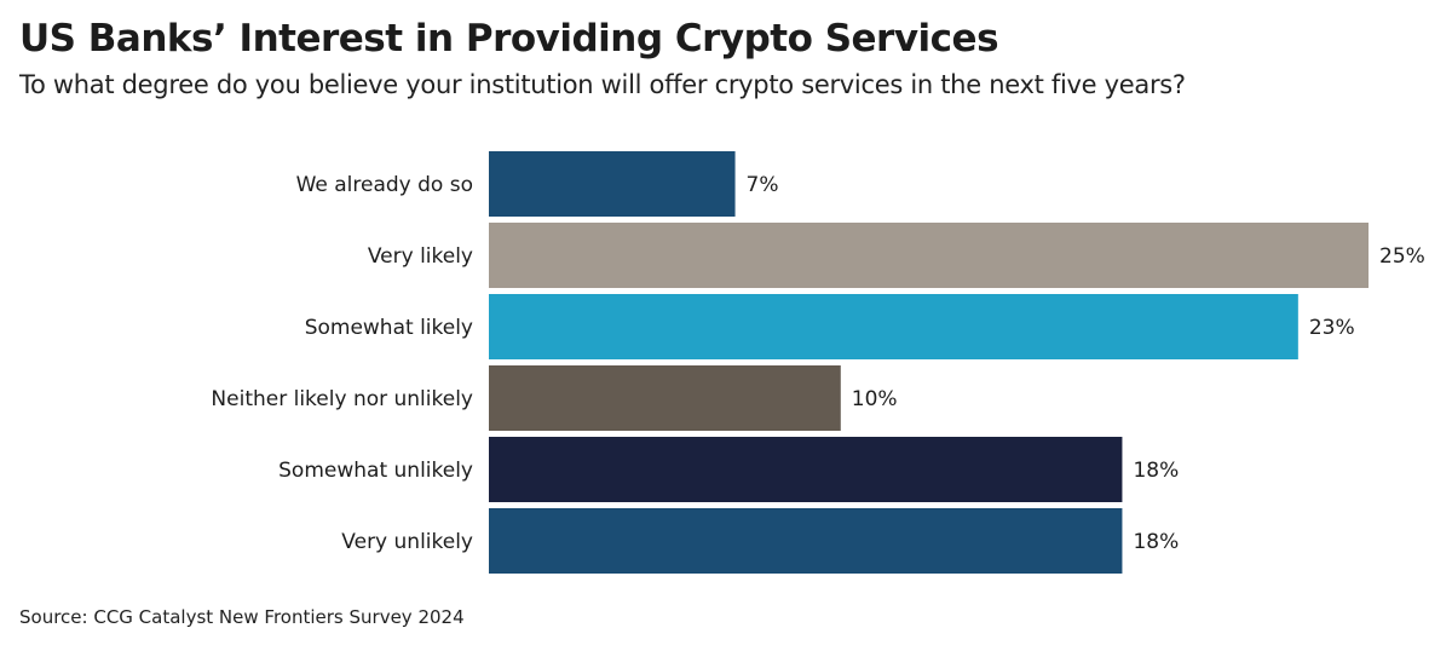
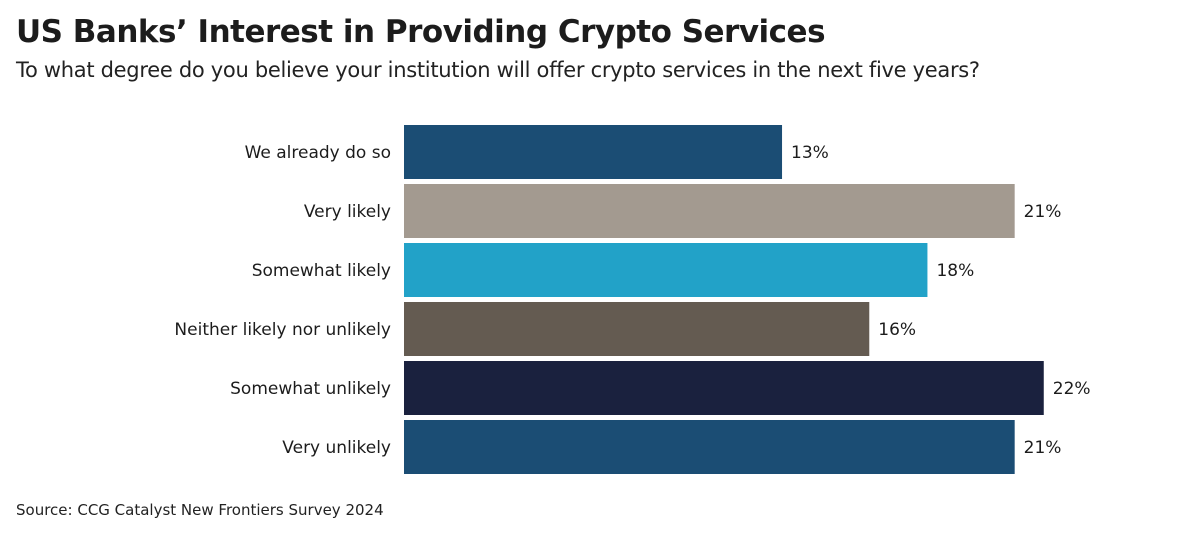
We already do so: 7% -> 13%
Very likely: 25% -> 21%
Somewhat likely: 23% -> 18%
Neither likely nor unlikely: 10% -> 16%
Somewhat unlikely: 18% -> 22%
Very unlikely: 18% -> 21%
